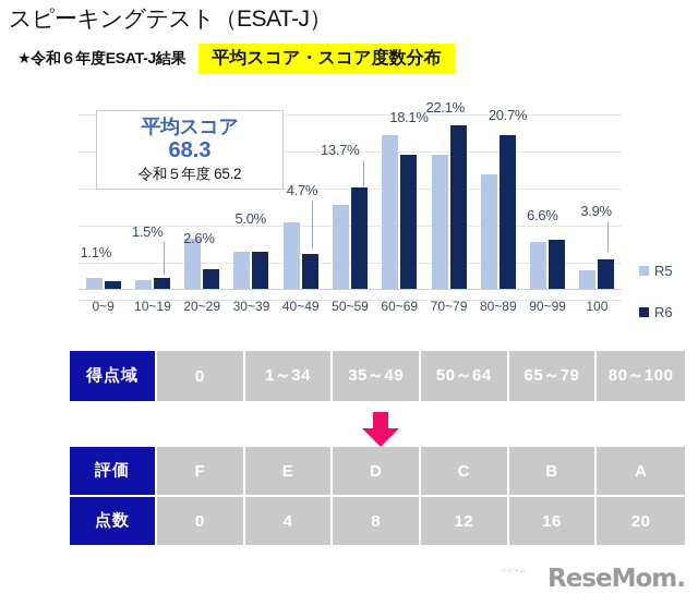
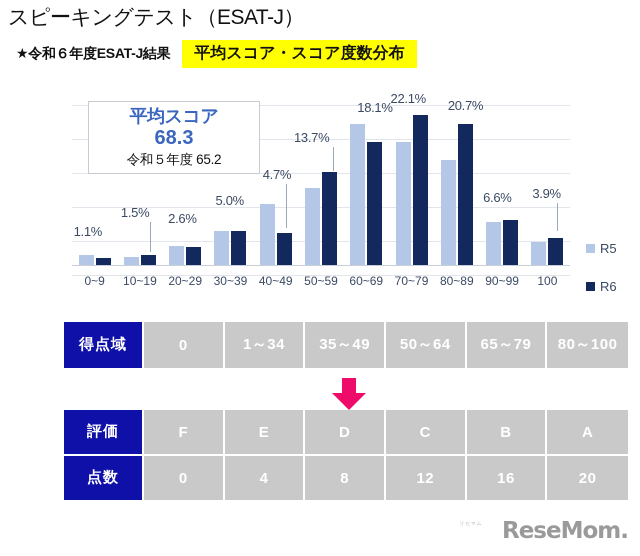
R5/20~29: 6.7 -> 2.8
R5/100: 2.5 -> 3.4
